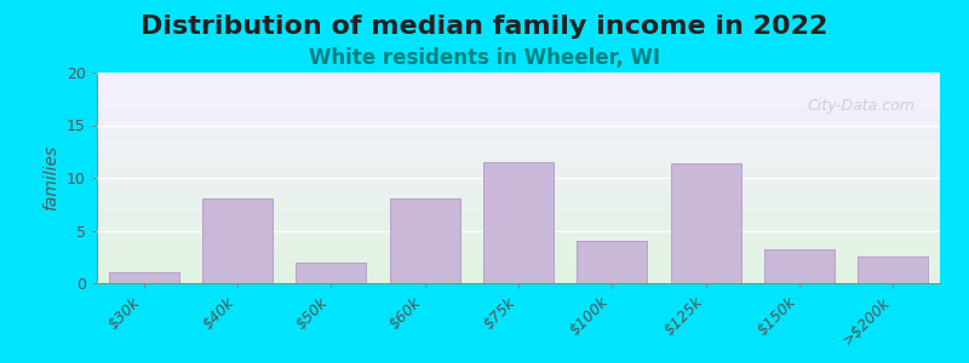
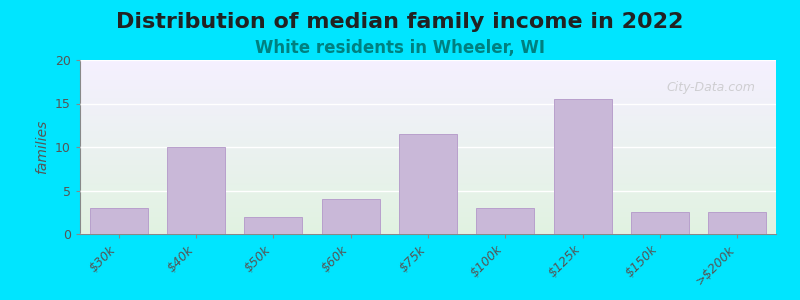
$30k: 1.0 -> 3.0
$40k: 8.0 -> 10.0
$60k: 8.0 -> 4.0
$100k: 4.0 -> 3.0
$125k: 11.4 -> 15.5
$150k: 3.2 -> 2.5
